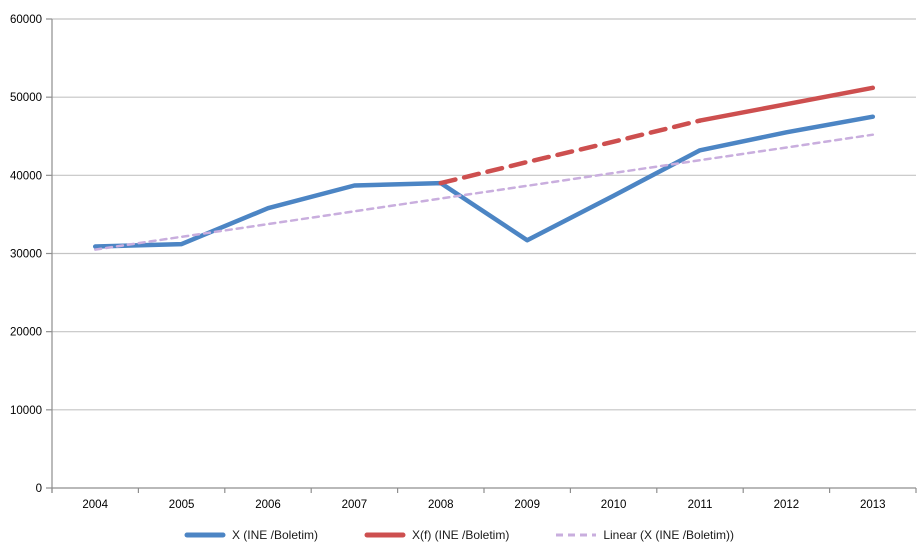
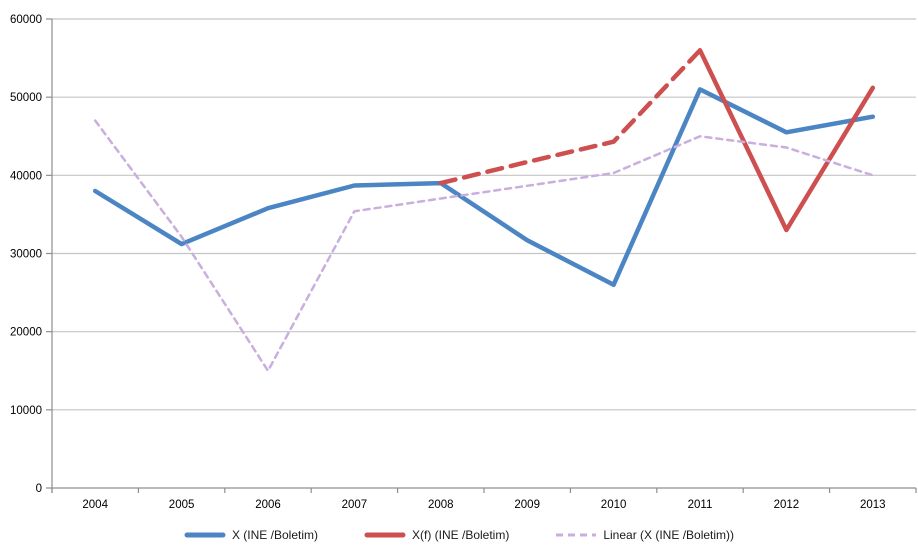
X (INE /Boletim)/2004: 31000 -> 38000
Linear (X (INE /Boletim))/2004: 30000 -> 47000
Linear (X (INE /Boletim))/2006: 34000 -> 15000
X (INE /Boletim)/2010: 37000 -> 26000
X (INE /Boletim)/2011: 43000 -> 51000
X(f) (INE /Boletim)/2011: 47000 -> 56000
Linear (X (INE /Boletim))/2011: 42000 -> 45000
X(f) (INE /Boletim)/2012: 49000 -> 33000
Linear (X (INE /Boletim))/2013: 45000 -> 40000
